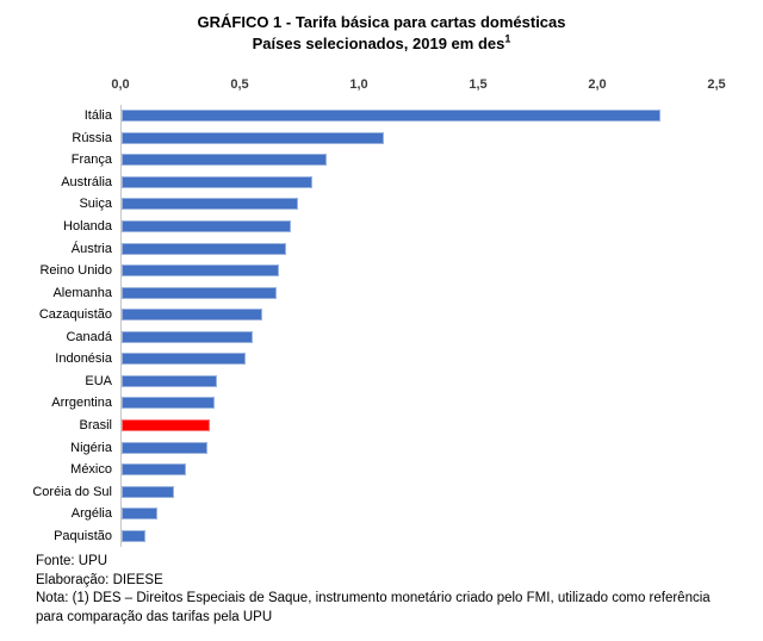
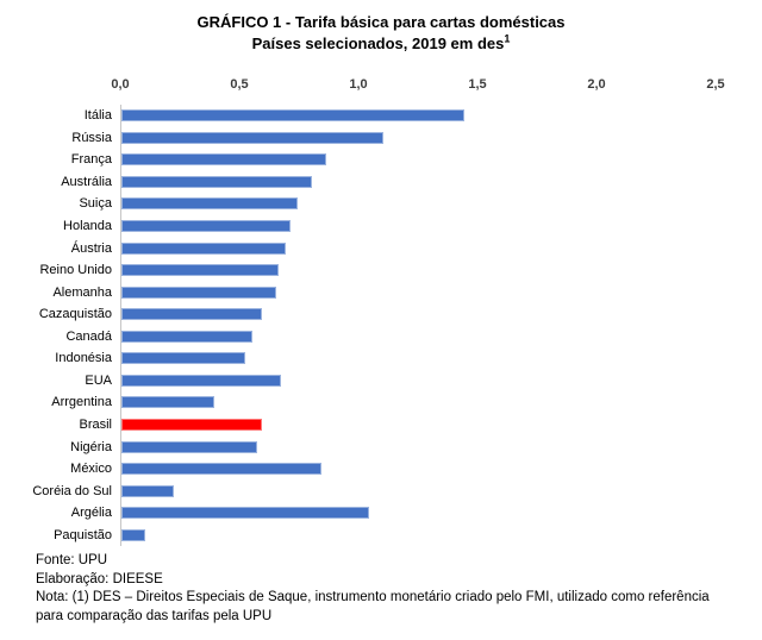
Itália: 2,26 -> 1,44
EUA: 0,40 -> 0,67
Brasil: 0,37 -> 0,59
Nigéria: 0,36 -> 0,57
México: 0,27 -> 0,84
Argélia: 0,15 -> 1,04
